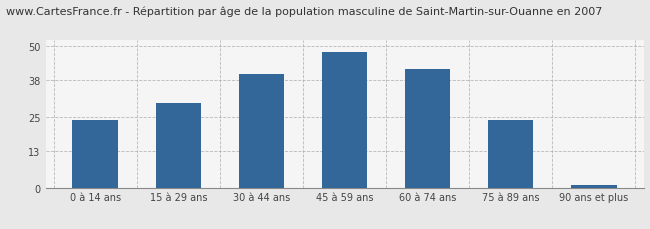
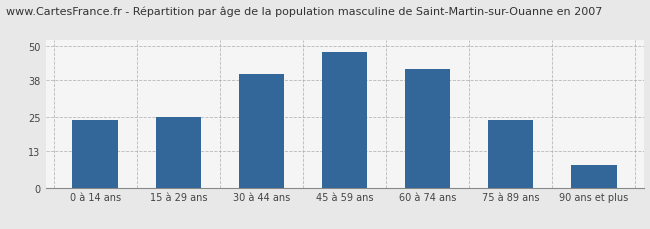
15 à 29 ans: 30 -> 25
90 ans et plus: 1 -> 8
